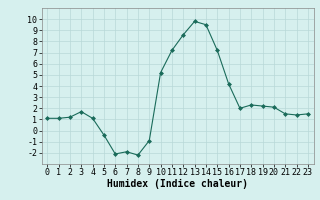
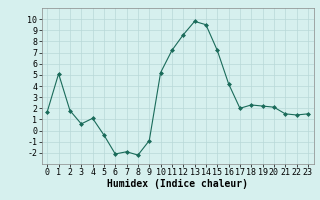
0: 1.1 -> 1.7
1: 1.1 -> 5.1
2: 1.2 -> 1.8
3: 1.7 -> 0.6
